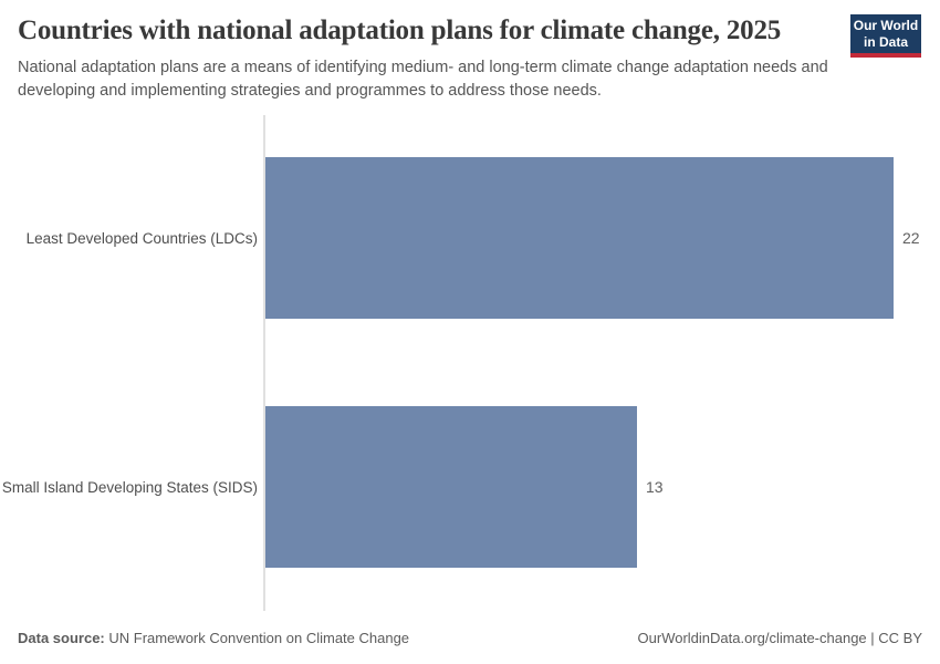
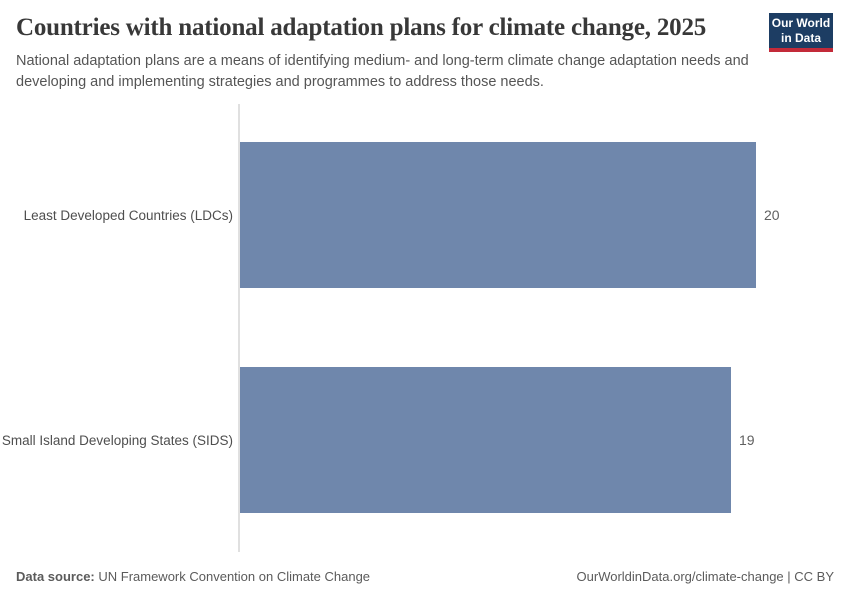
Least Developed Countries (LDCs): 22 -> 20
Small Island Developing States (SIDS): 13 -> 19
